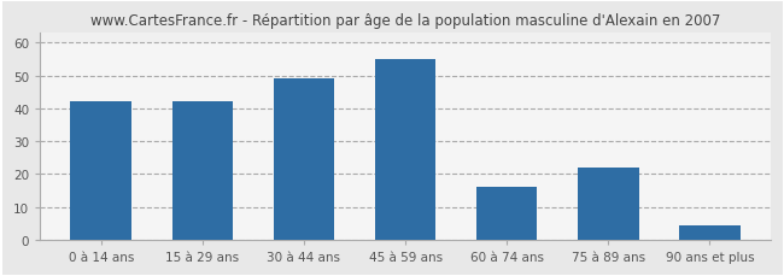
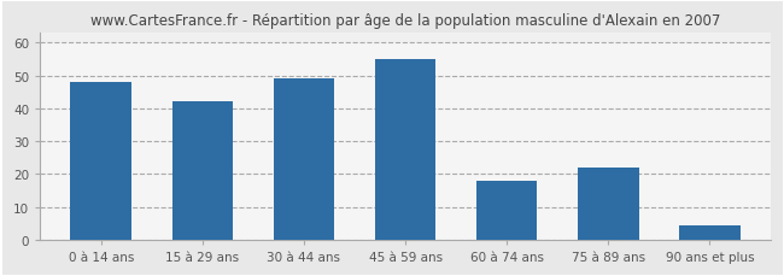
0 à 14 ans: 42.0 -> 48.0
60 à 74 ans: 16.0 -> 18.0
